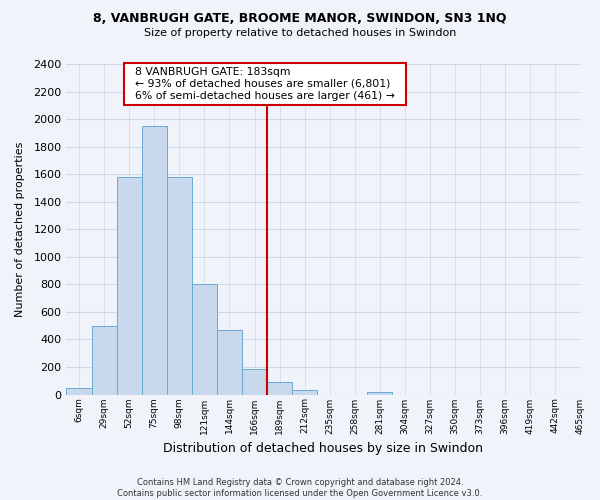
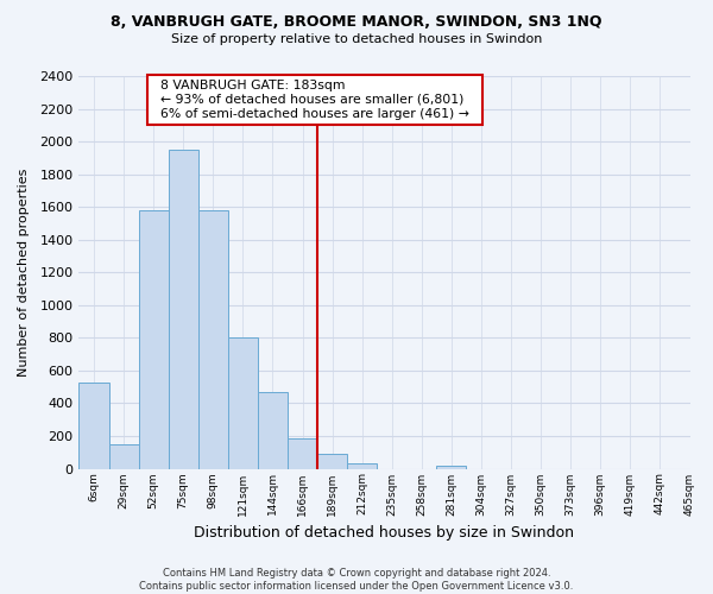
6sqm: 50 -> 530
29sqm: 500 -> 150
